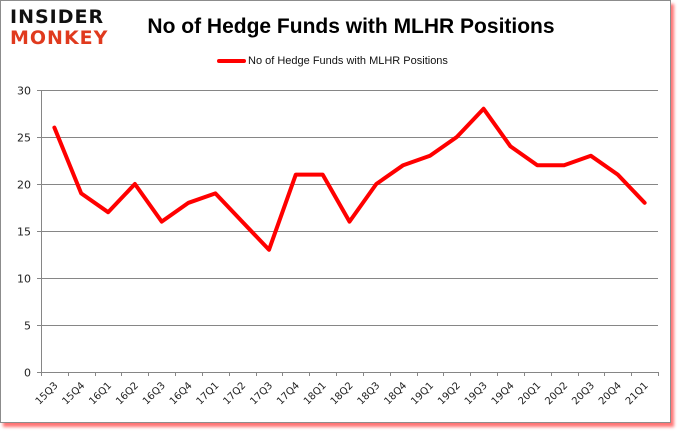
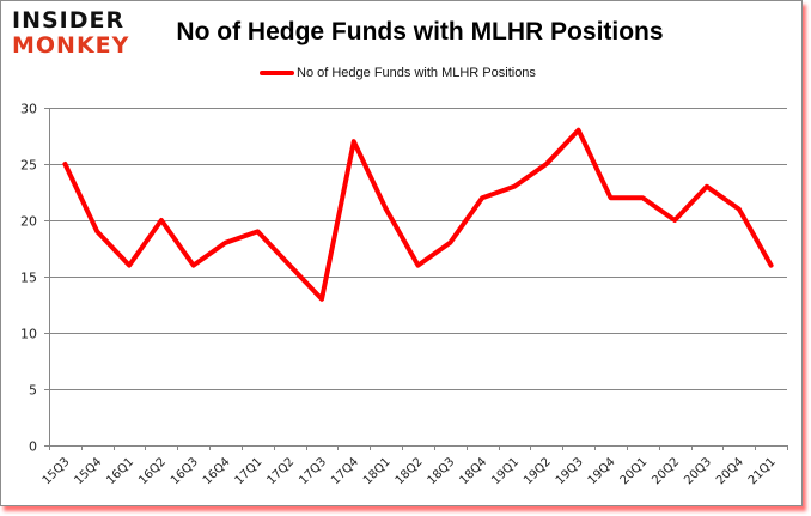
15Q3: 26 -> 25
16Q1: 17 -> 16
17Q4: 21 -> 27
18Q3: 20 -> 18
19Q4: 24 -> 22
20Q2: 22 -> 20
21Q1: 18 -> 16
